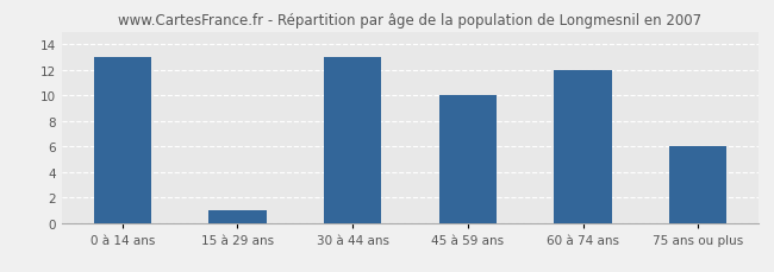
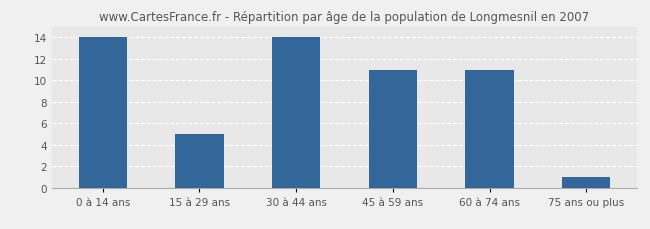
0 à 14 ans: 13 -> 14
15 à 29 ans: 1 -> 5
30 à 44 ans: 13 -> 14
45 à 59 ans: 10 -> 11
60 à 74 ans: 12 -> 11
75 ans ou plus: 6 -> 1
